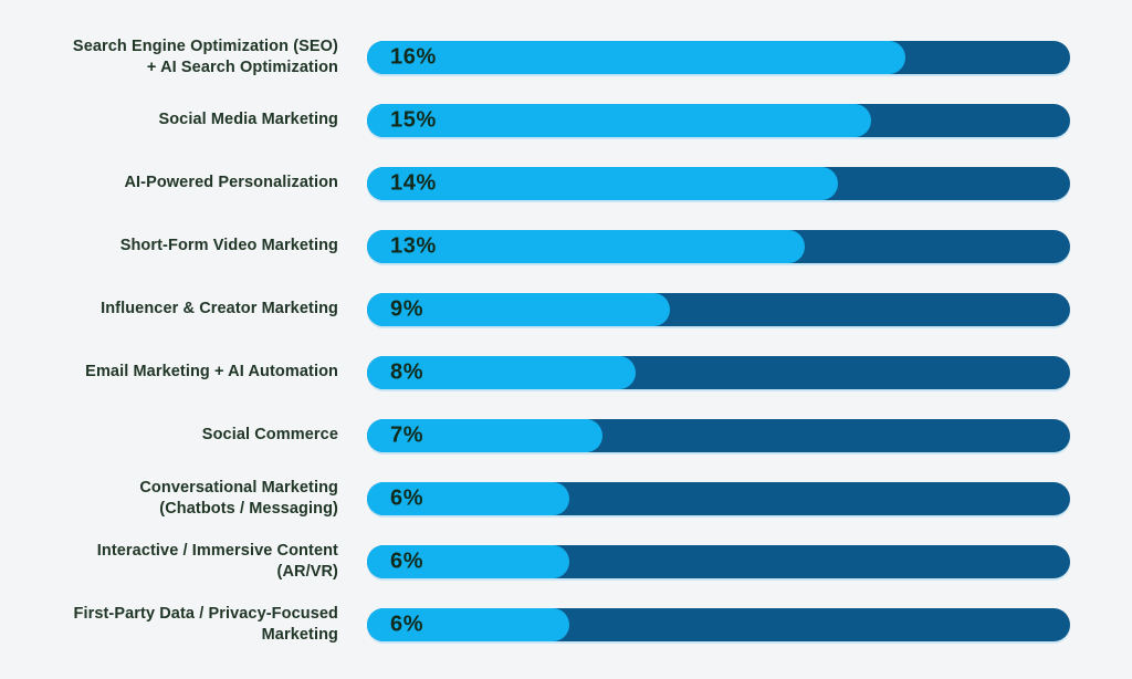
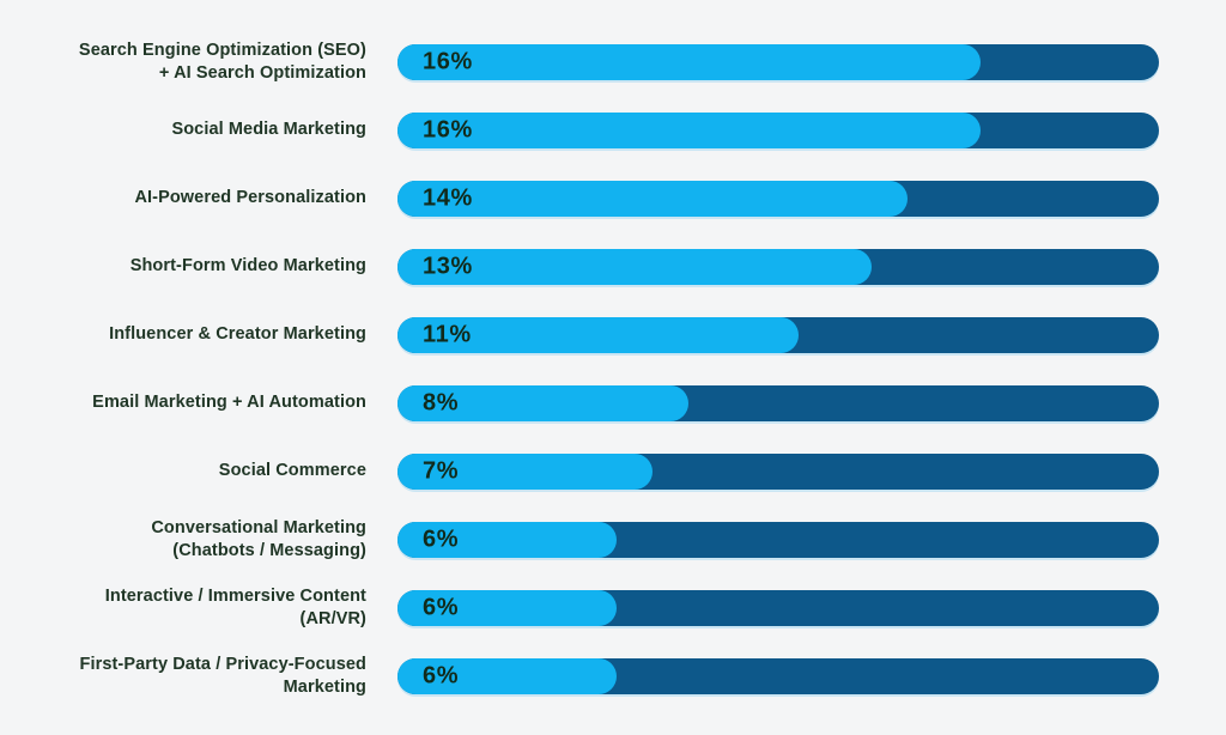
Social Media Marketing: 15% -> 16%
Influencer & Creator Marketing: 9% -> 11%
